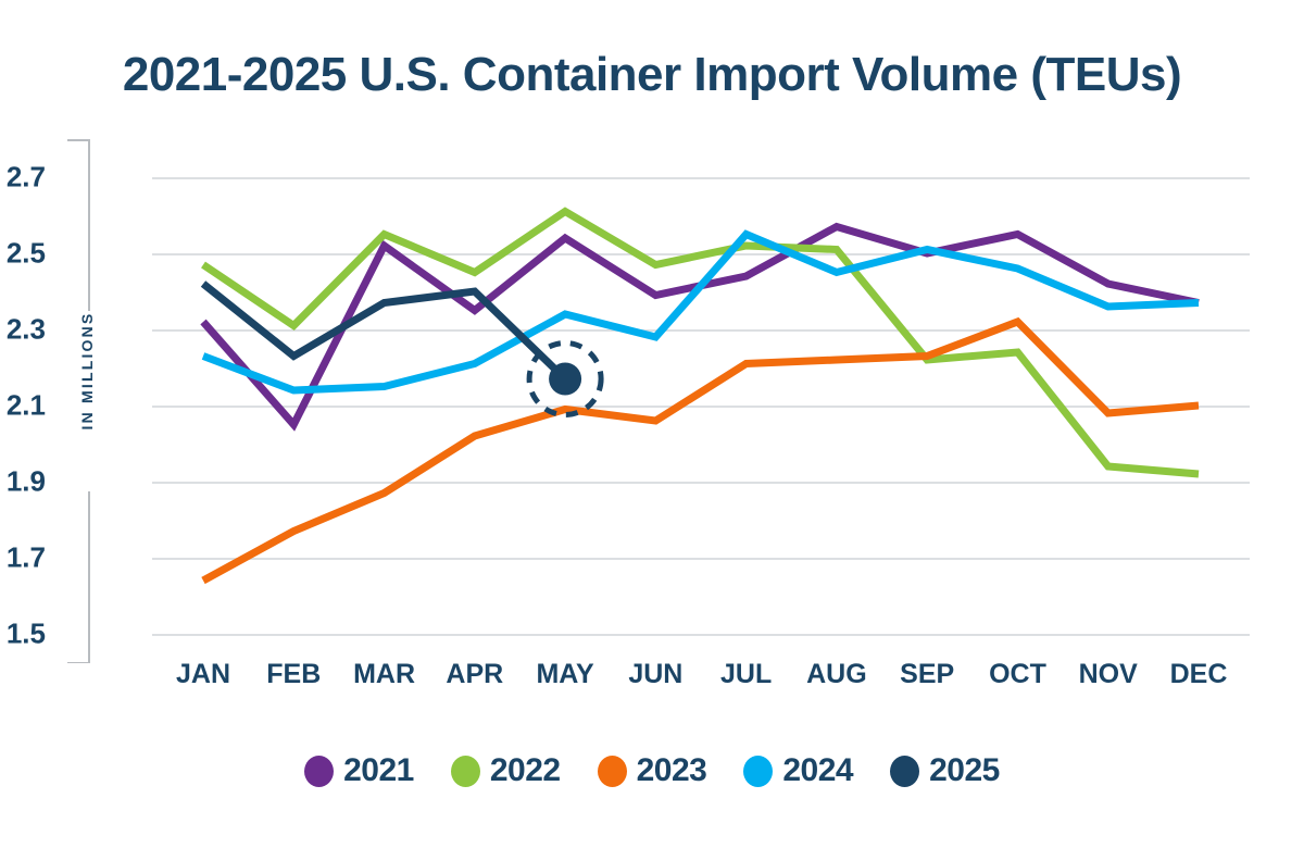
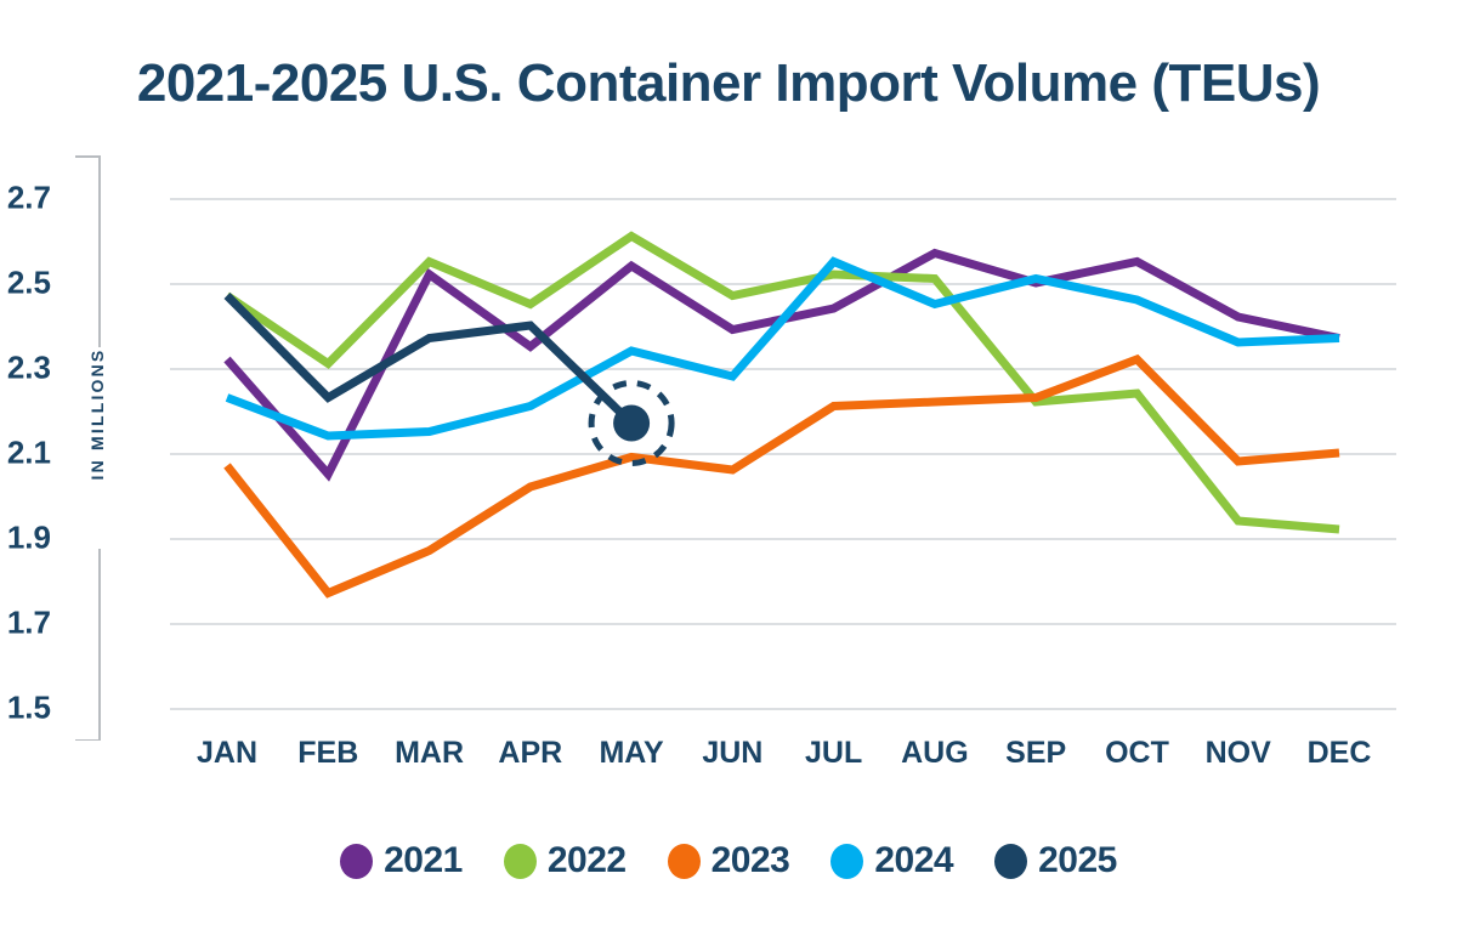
2023/JAN: 1.64 -> 2.07
2025/JAN: 2.42 -> 2.47
